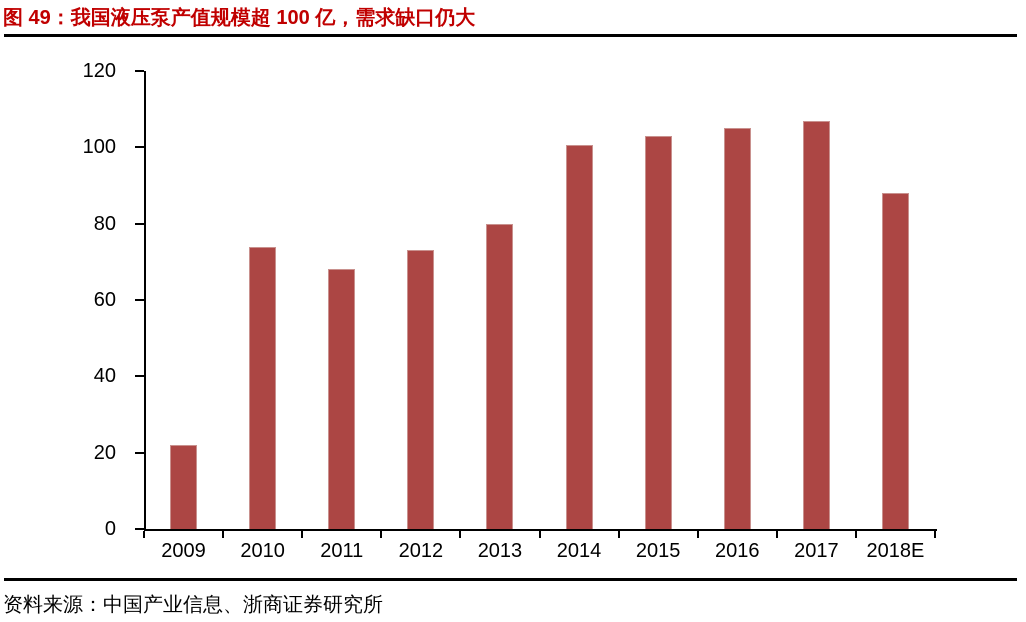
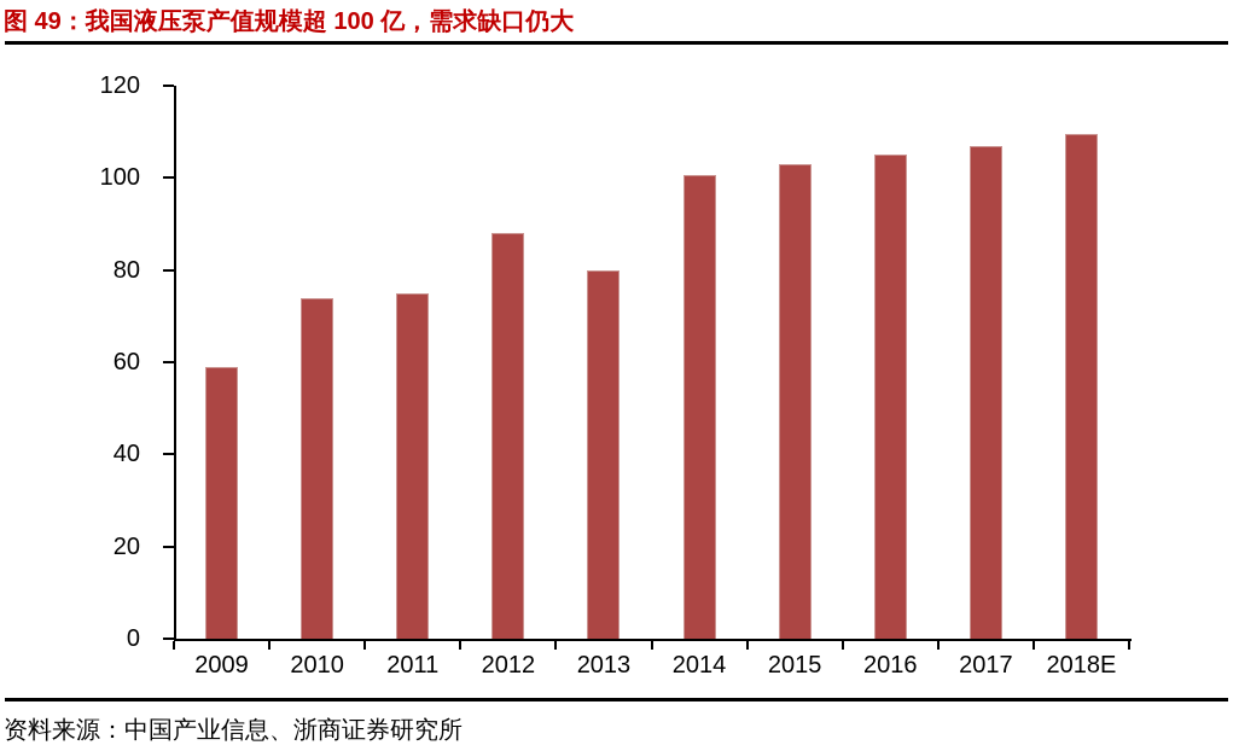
2009: 22 -> 59
2011: 68 -> 75
2012: 73 -> 88
2018E: 88 -> 110
